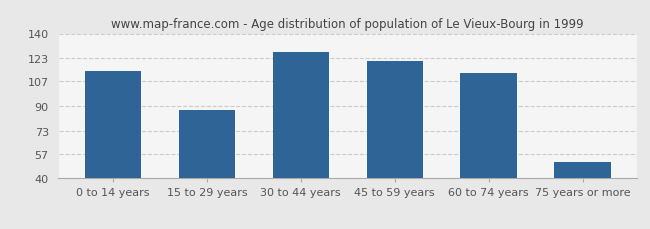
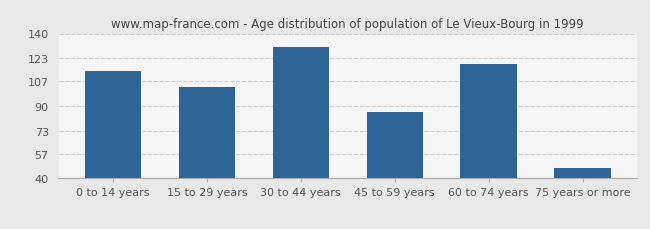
15 to 29 years: 87 -> 103
30 to 44 years: 127 -> 131
45 to 59 years: 121 -> 86
60 to 74 years: 113 -> 119
75 years or more: 51 -> 47
